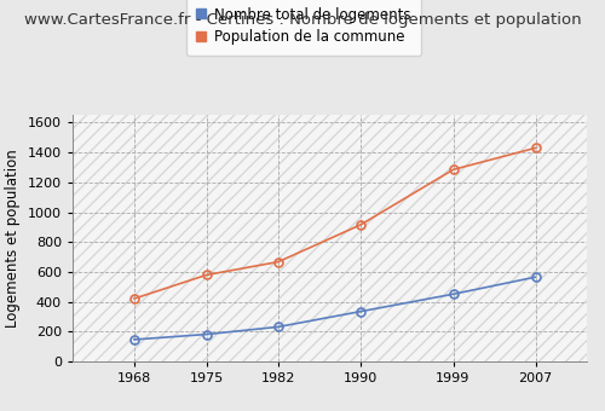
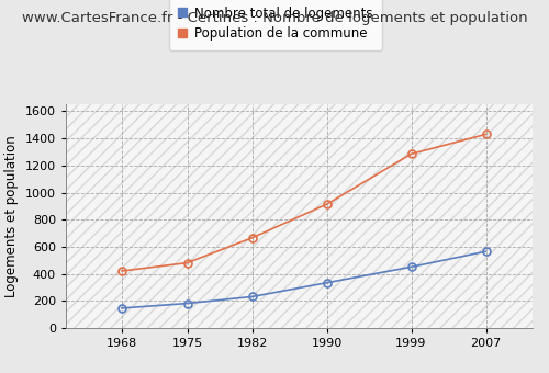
Population de la commune/1975: 580 -> 480
